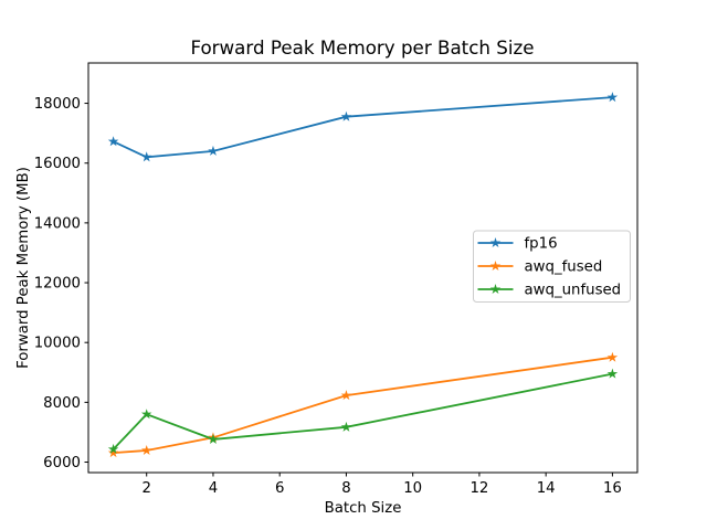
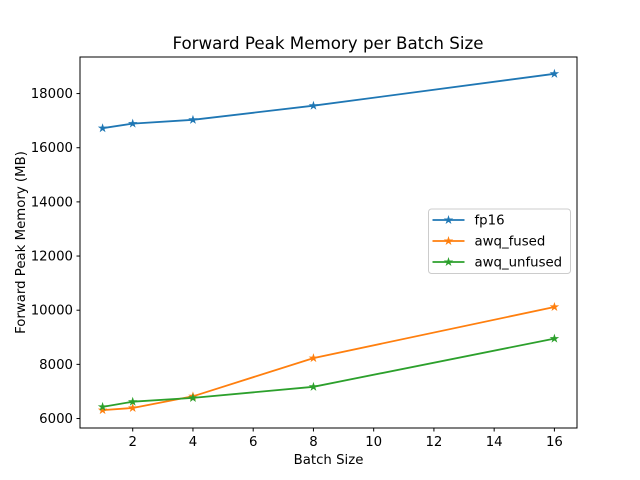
fp16/2: 16200 -> 16900
awq_unfused/2: 7600 -> 6600
fp16/4: 16400 -> 17000
fp16/16: 18200 -> 18700
awq_fused/16: 9500 -> 10100
